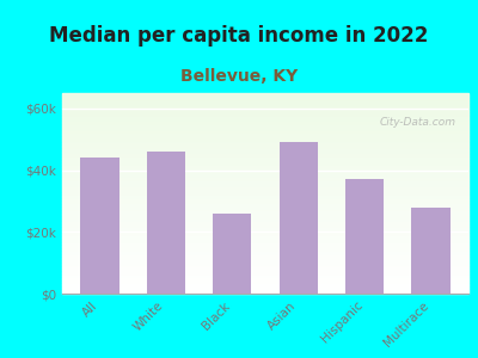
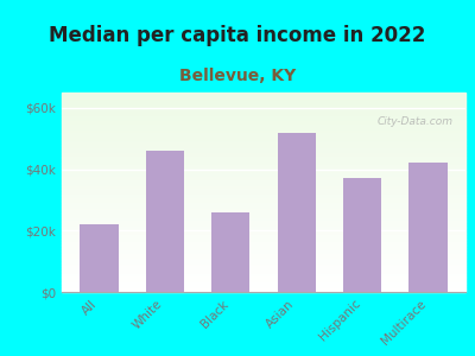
All: $44k -> $22k
Asian: $49k -> $52k
Multirace: $28k -> $42k
